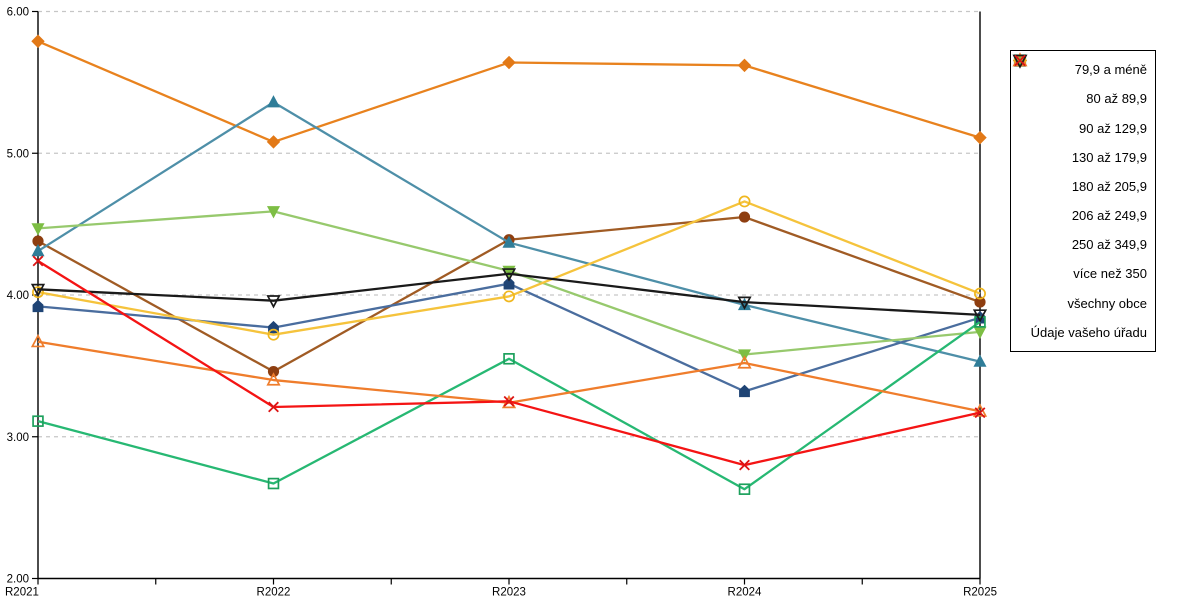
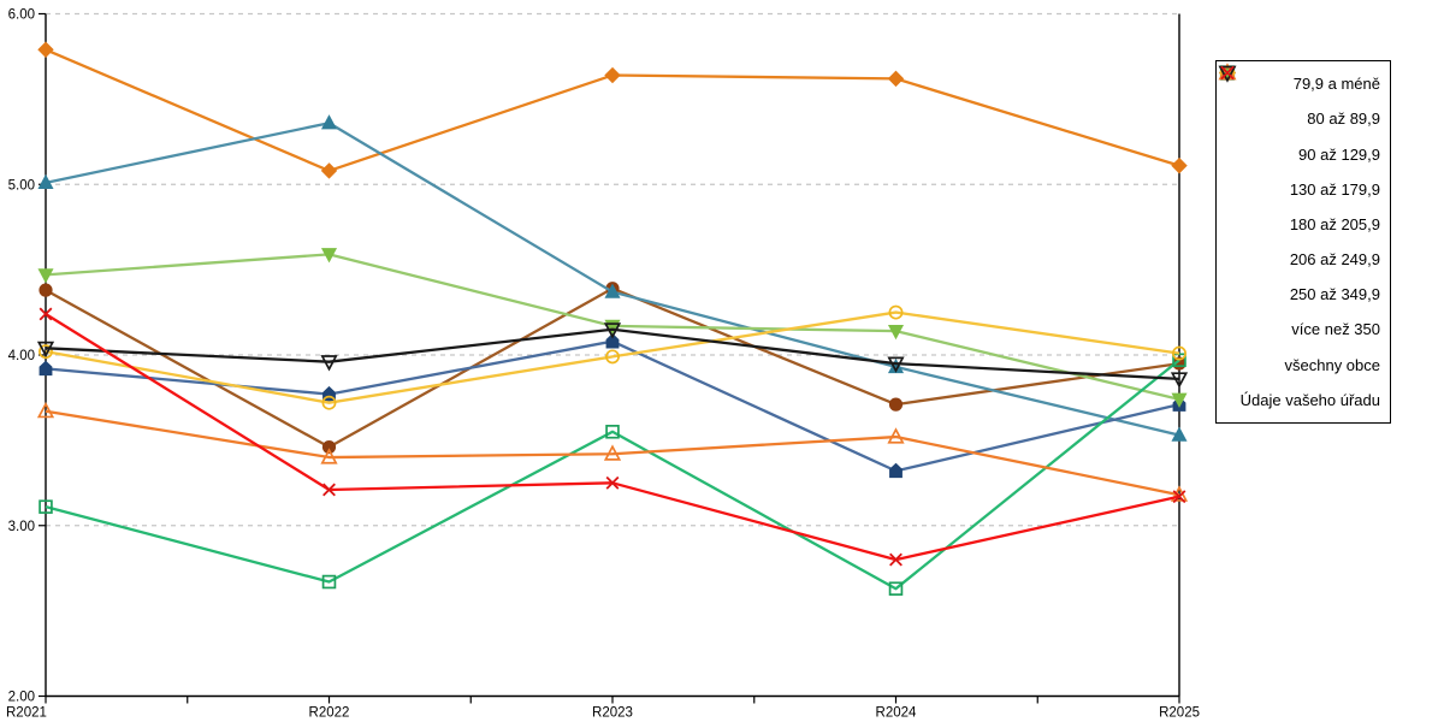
90 až 129,9/R2021: 4.31 -> 5.01
více než 350/R2023: 3.24 -> 3.42
80 až 89,9/R2024: 4.55 -> 3.71
180 až 205,9/R2024: 3.58 -> 4.14
250 až 349,9/R2024: 4.66 -> 4.25
130 až 179,9/R2025: 3.84 -> 3.71
206 až 249,9/R2025: 3.81 -> 3.97
